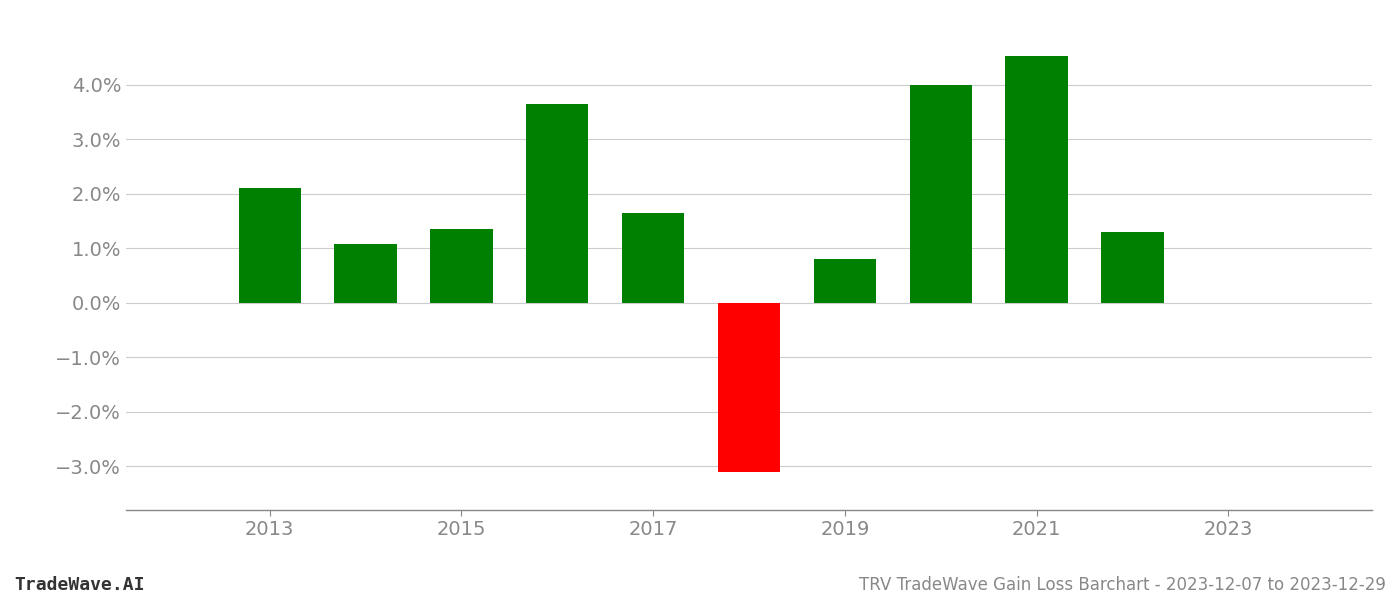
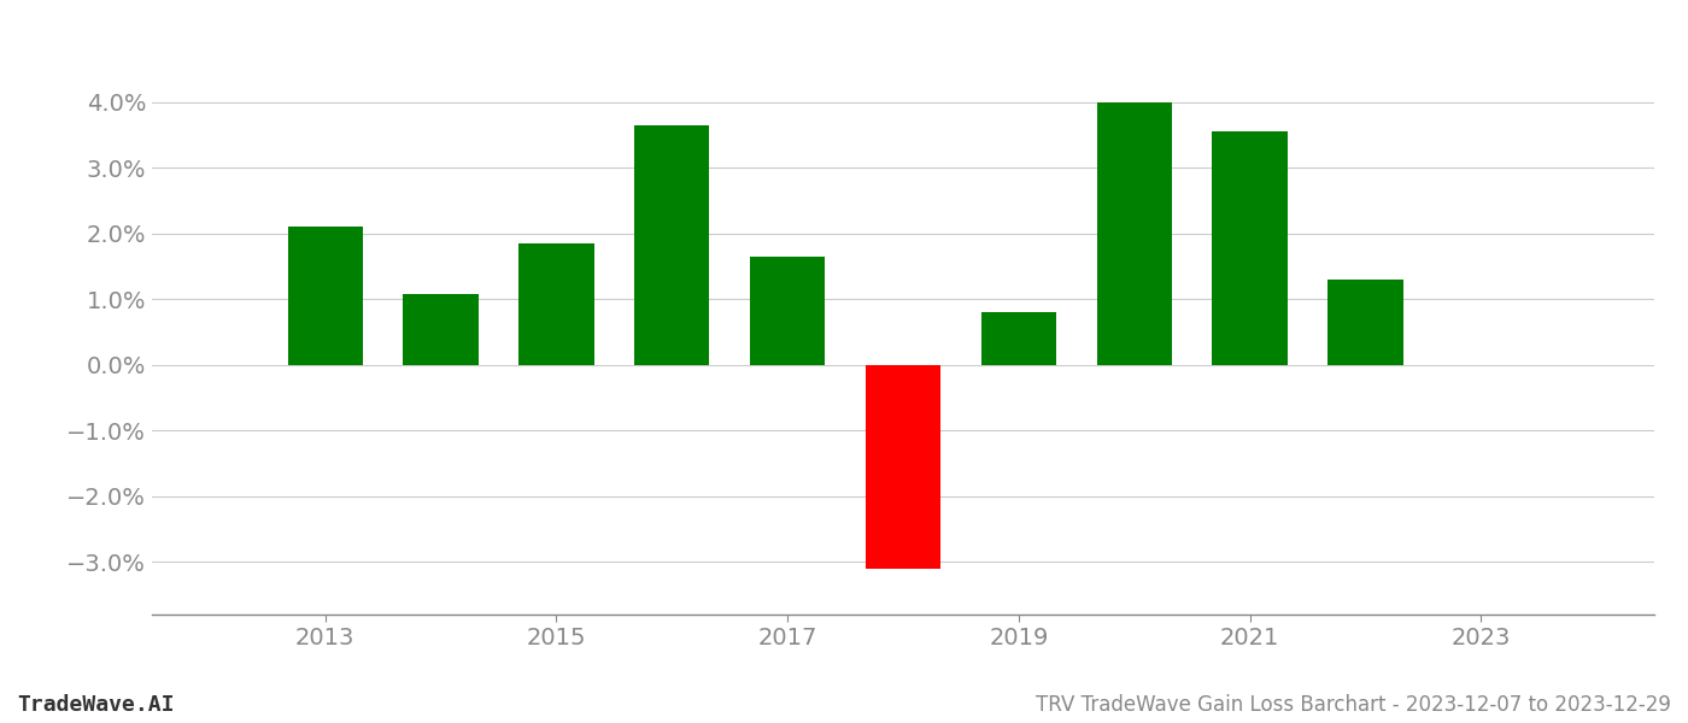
2015: 1.36% -> 1.85%
2021: 4.52% -> 3.55%
